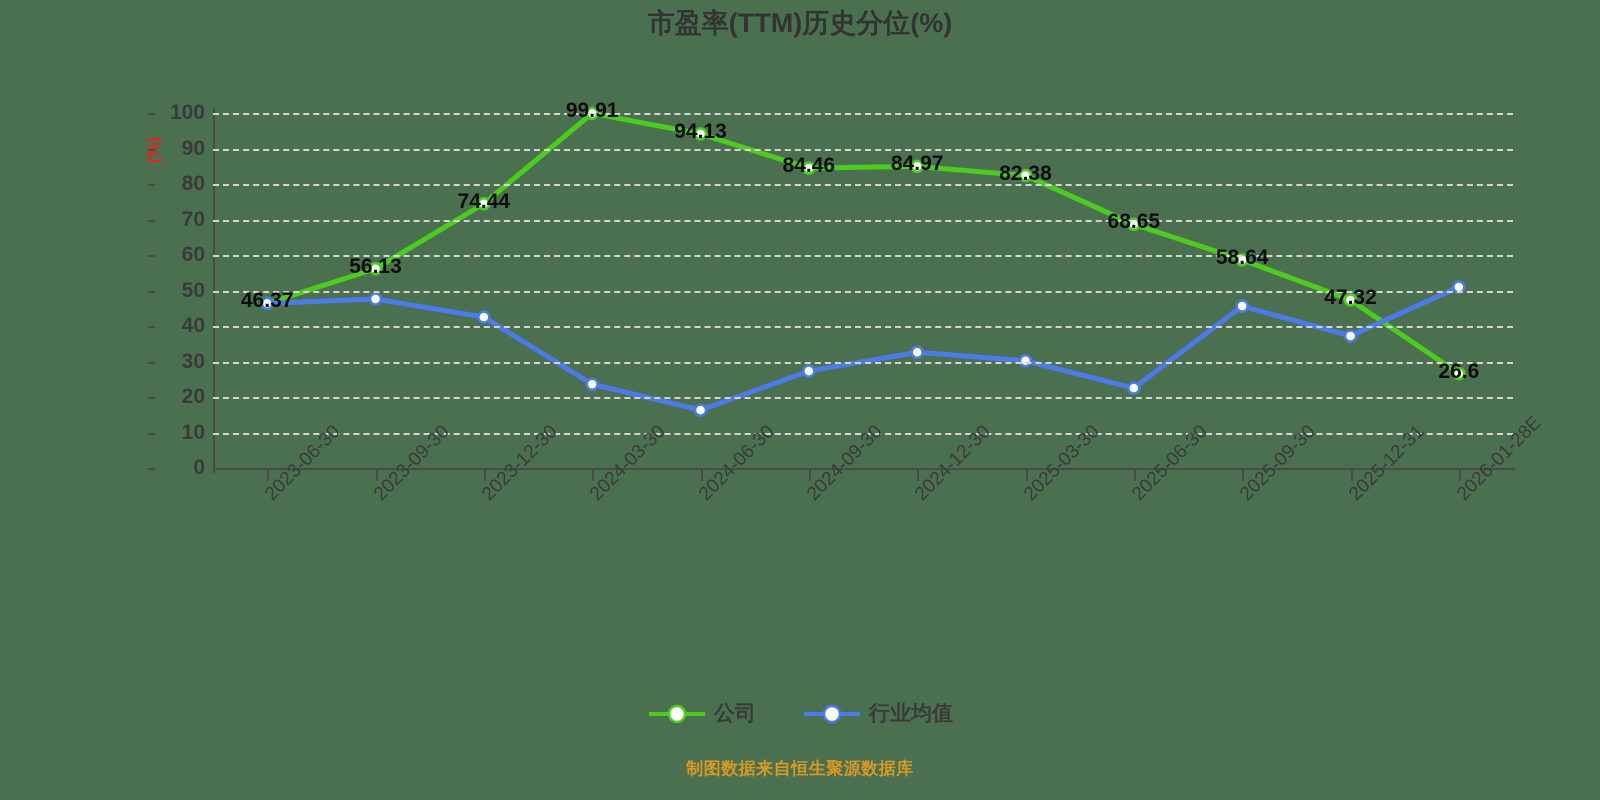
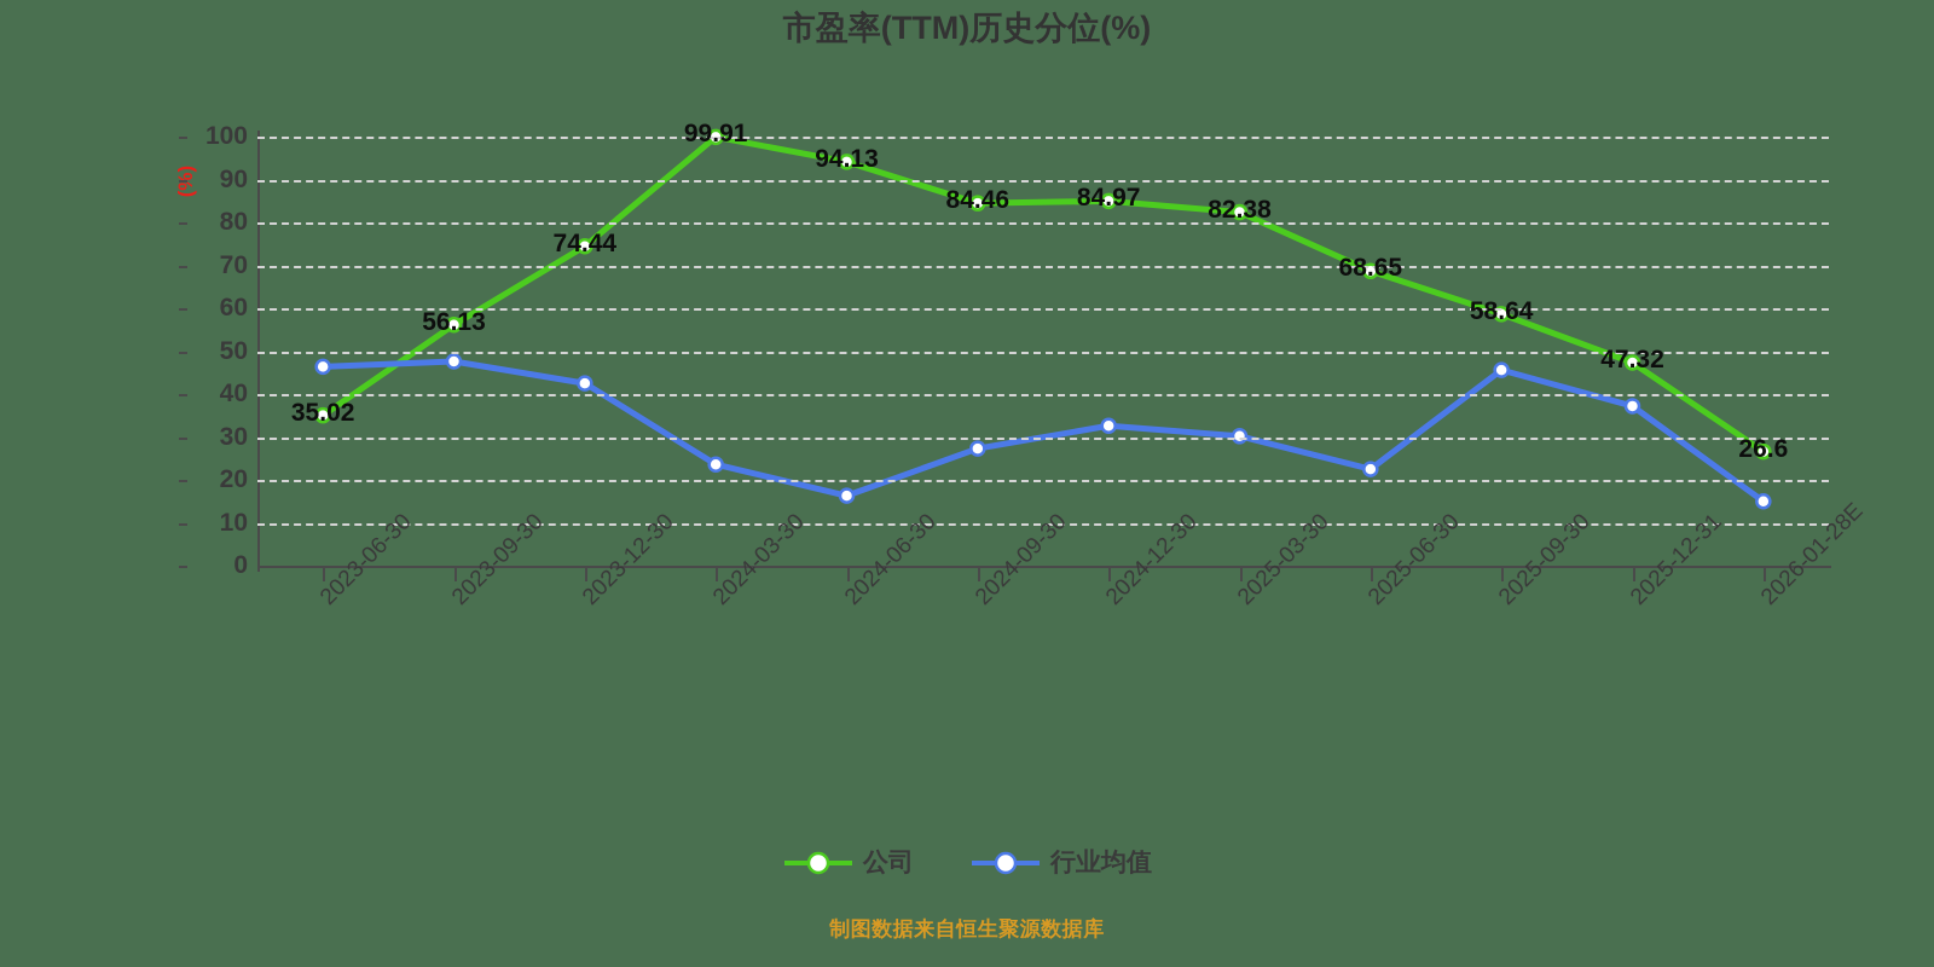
公司/2023-06-30: 46.37 -> 35.02
行业均值/2026-01-28E: 51 -> 15
